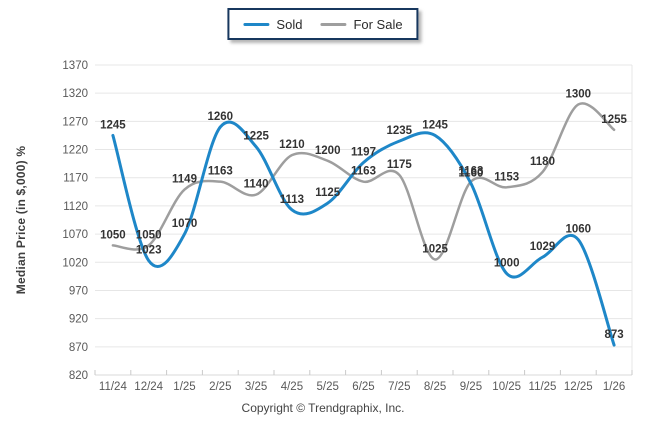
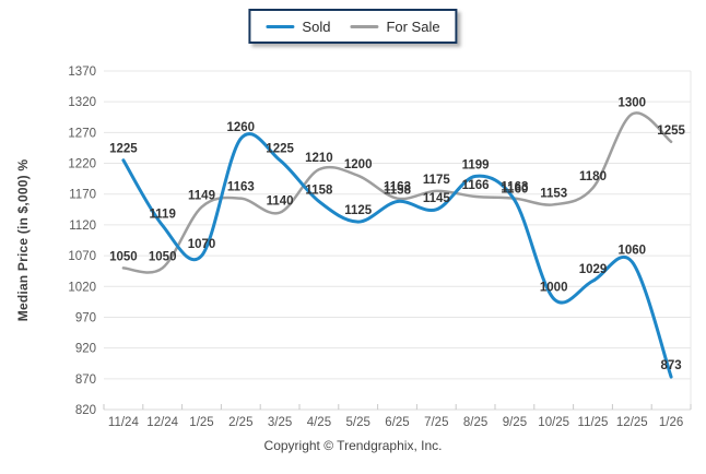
Sold/11/24: 1245 -> 1225
Sold/12/24: 1023 -> 1119
Sold/4/25: 1113 -> 1158
Sold/6/25: 1197 -> 1158
Sold/7/25: 1235 -> 1145
Sold/8/25: 1245 -> 1199
For Sale/8/25: 1025 -> 1166
